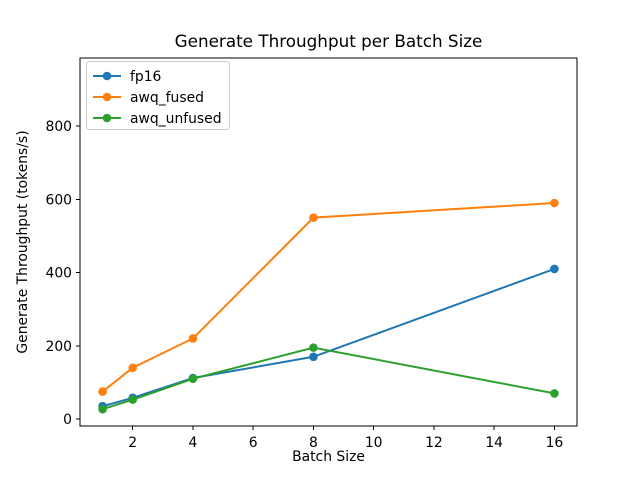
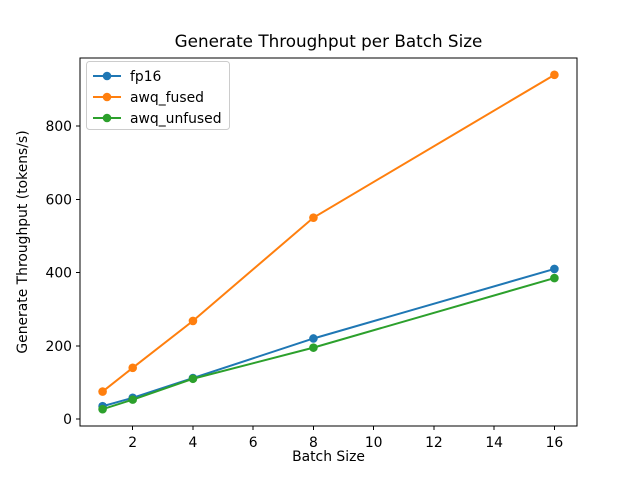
awq_fused/4: 220 -> 270
fp16/8: 170 -> 220
awq_fused/16: 590 -> 940
awq_unfused/16: 70 -> 380
